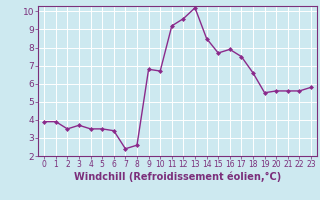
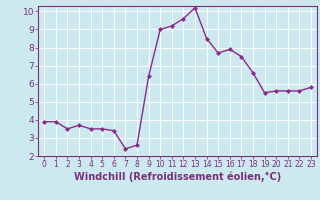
9: 6.8 -> 6.4
10: 6.7 -> 9.0
